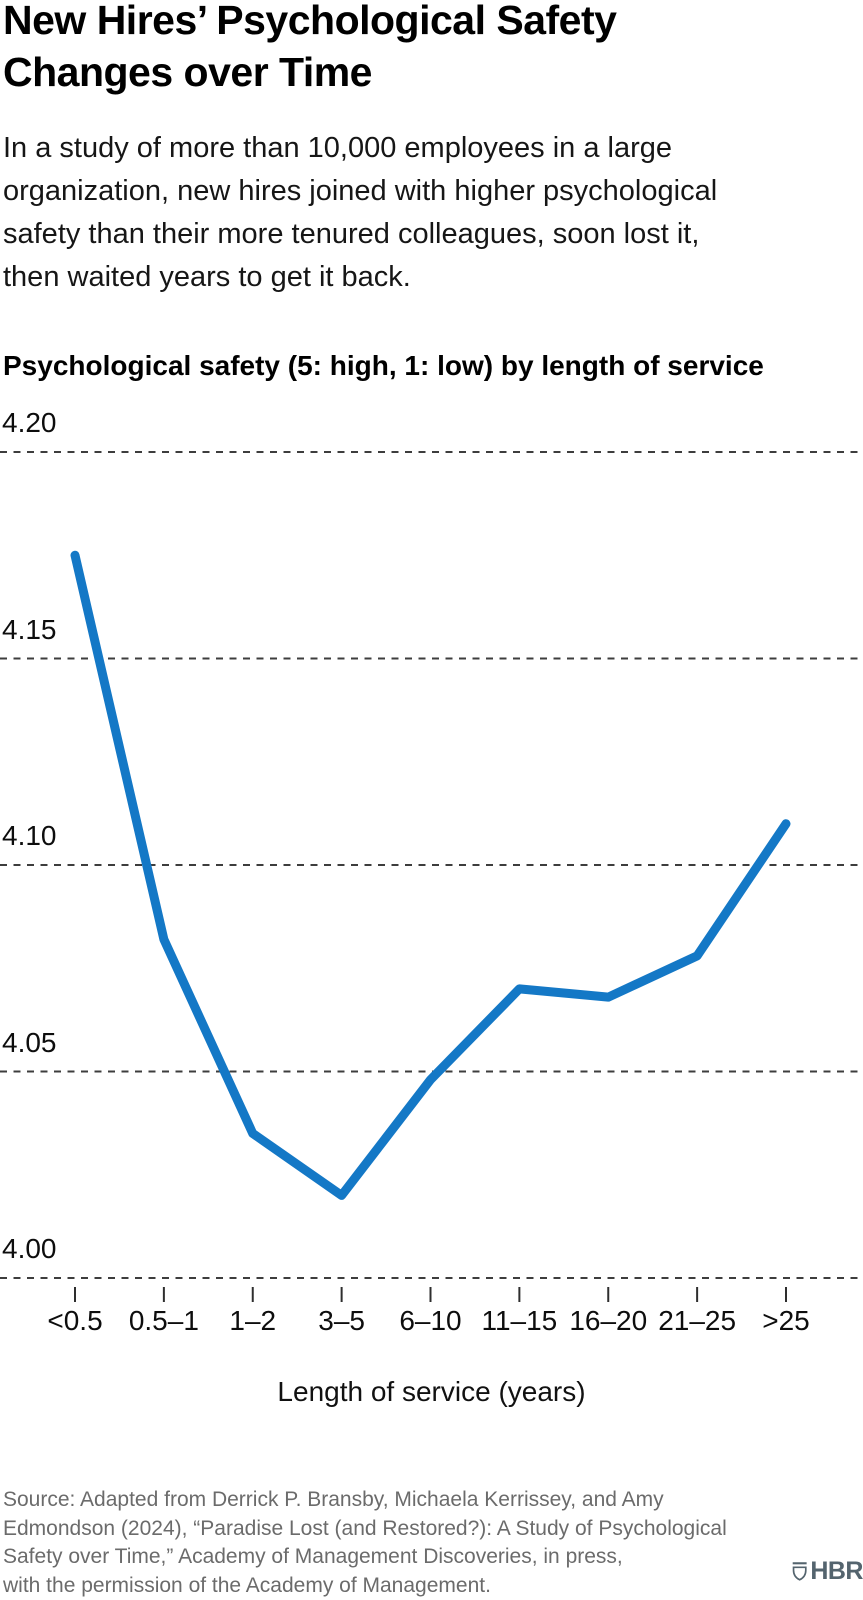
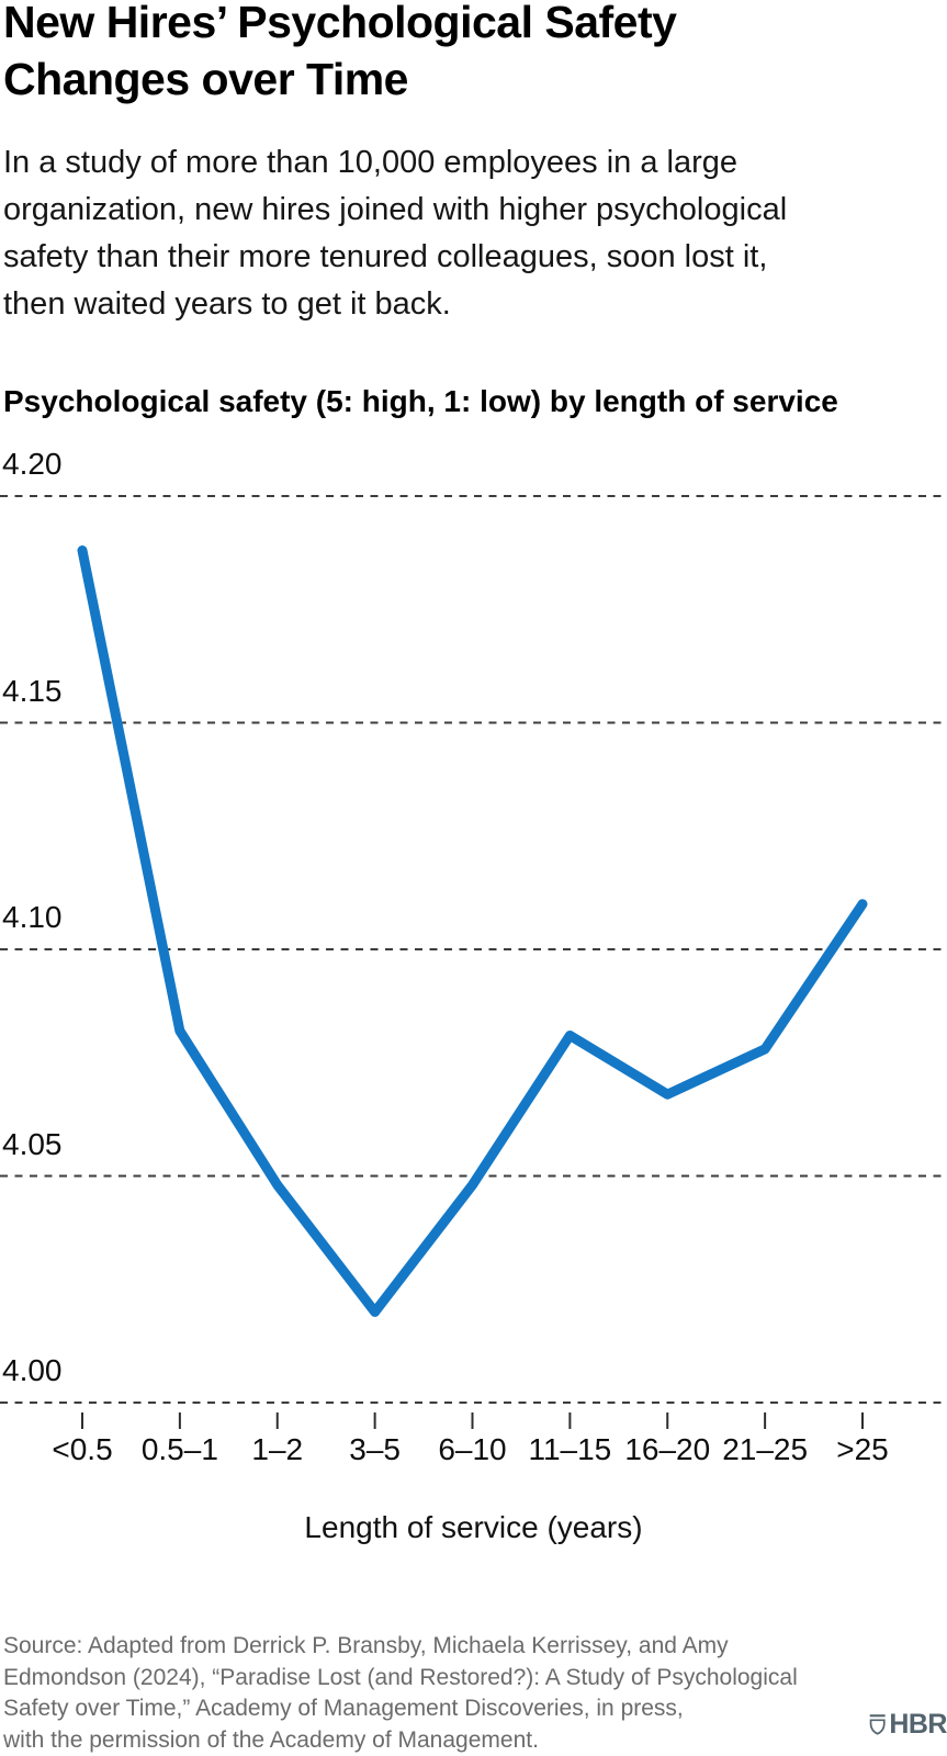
<0.5: 4.175 -> 4.188
1–2: 4.035 -> 4.048
11–15: 4.070 -> 4.081
